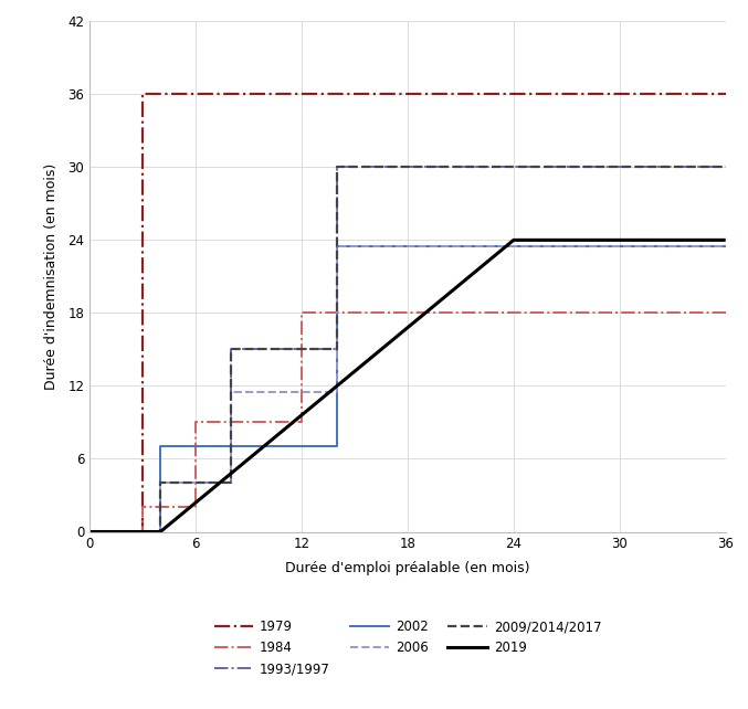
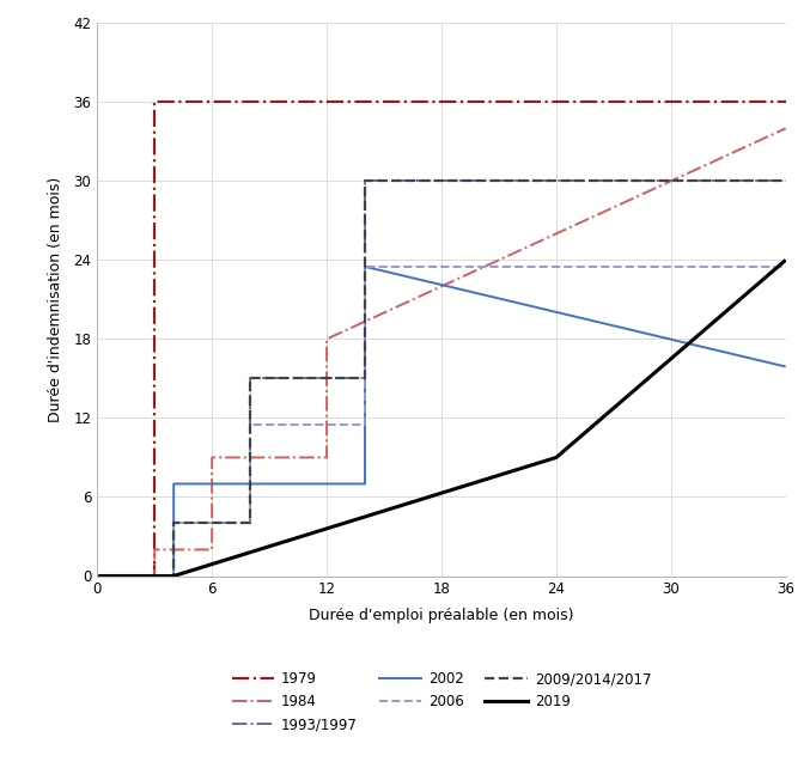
2019/24: 24 -> 9
1984/36: 18 -> 34
2002/36: 23.5 -> 15.9
